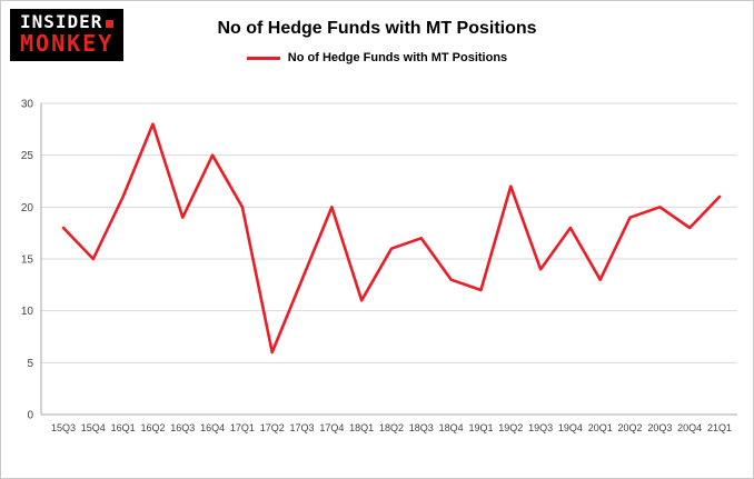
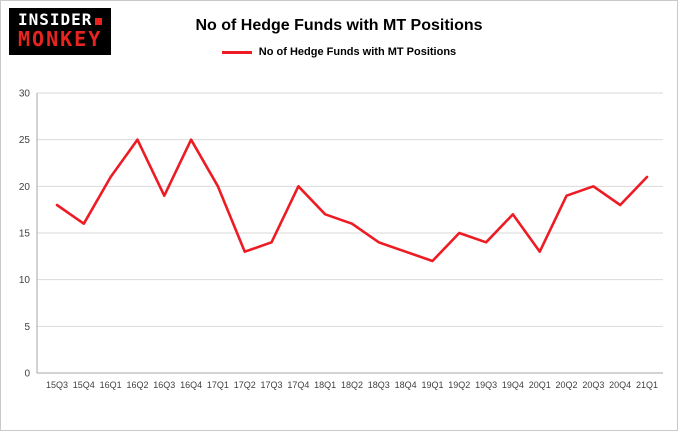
15Q4: 15 -> 16
16Q2: 28 -> 25
17Q2: 6 -> 13
17Q3: 13 -> 14
18Q1: 11 -> 17
18Q3: 17 -> 14
19Q2: 22 -> 15
19Q4: 18 -> 17
